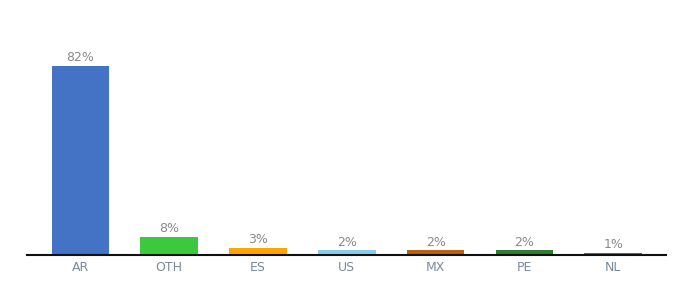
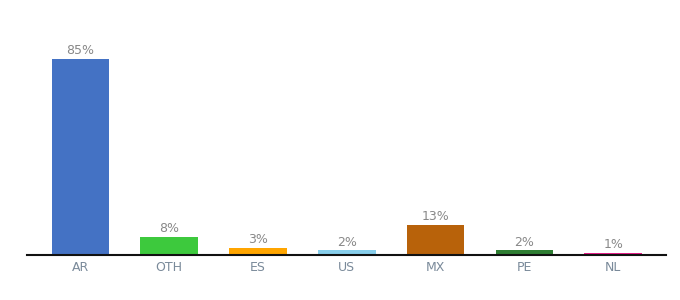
AR: 82% -> 85%
MX: 2% -> 13%
